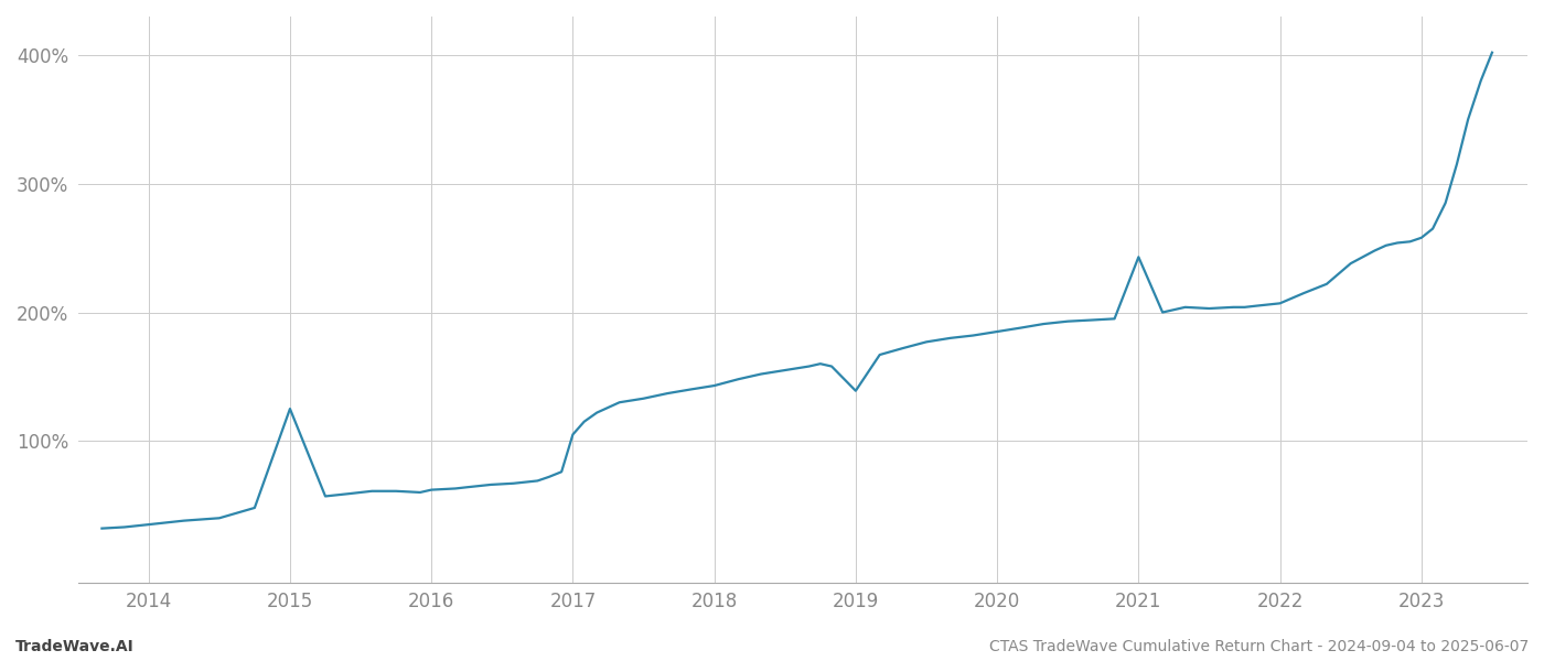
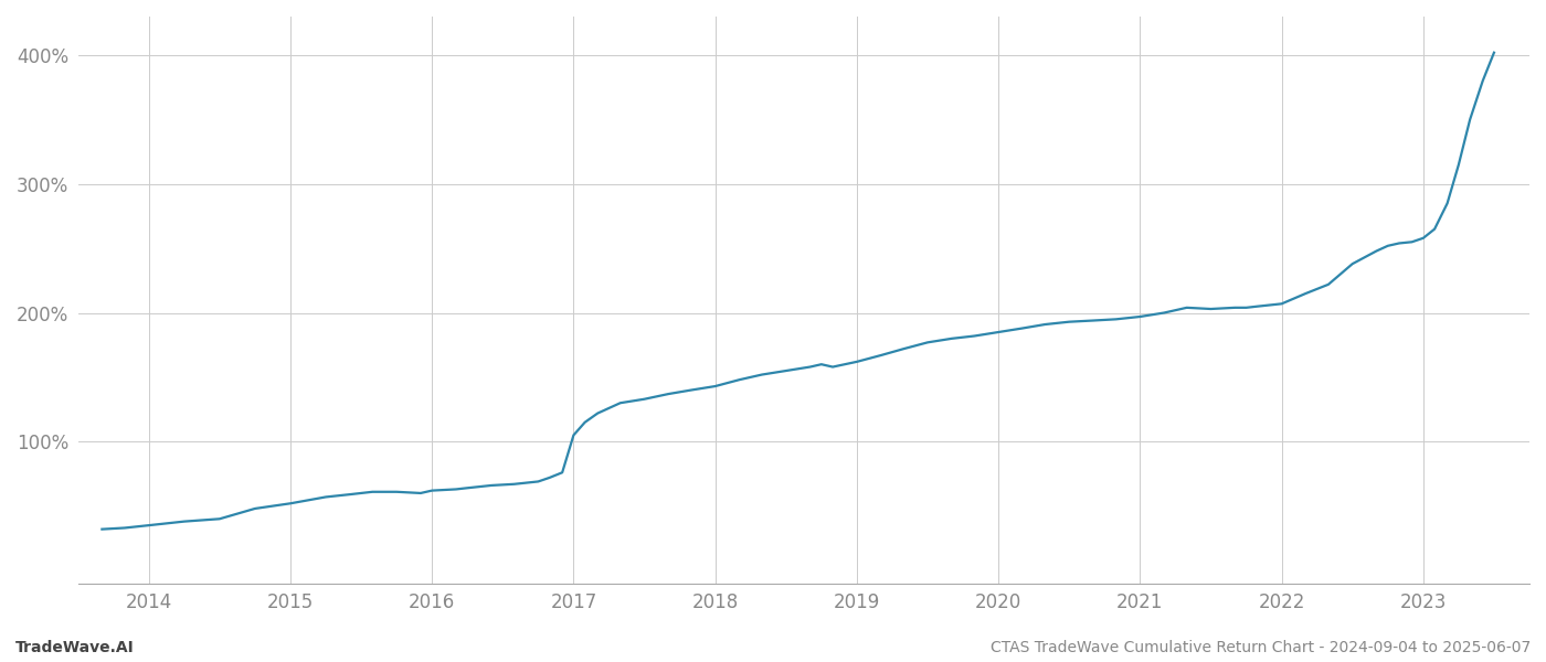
2015: 125% -> 52%
2019: 139% -> 162%
2021: 243% -> 197%
